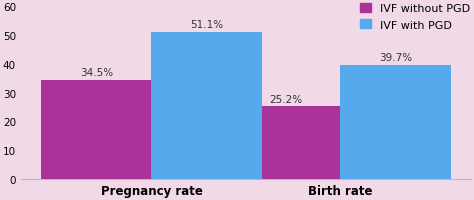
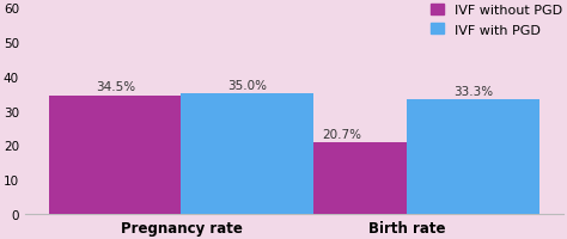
IVF with PGD/Pregnancy rate: 51.1% -> 35.0%
IVF without PGD/Birth rate: 25.2% -> 20.7%
IVF with PGD/Birth rate: 39.7% -> 33.3%
